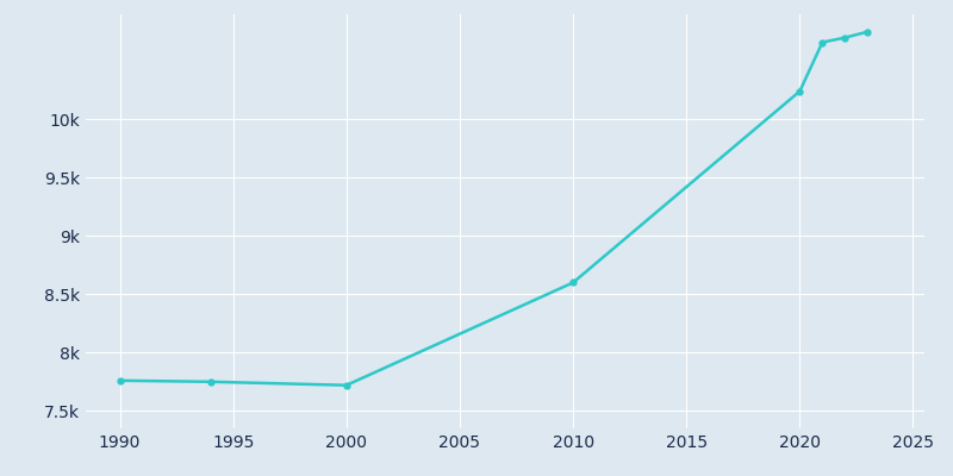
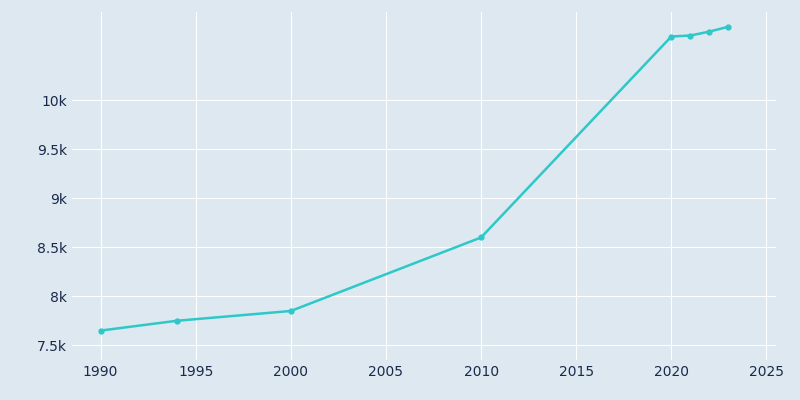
1990: 7.76k -> 7.65k
2000: 7.72k -> 7.85k
2020: 10.24k -> 10.65k
